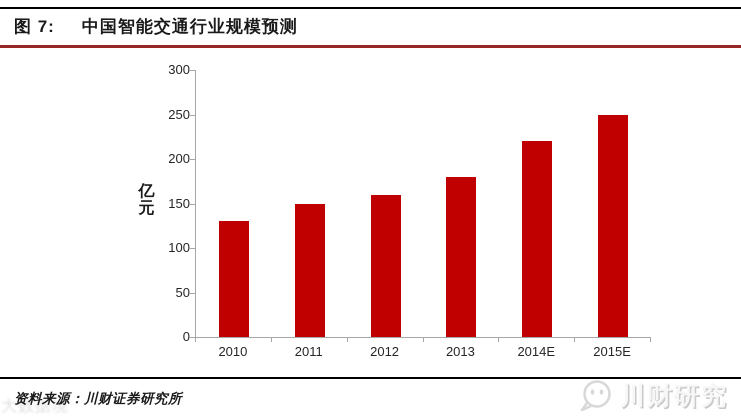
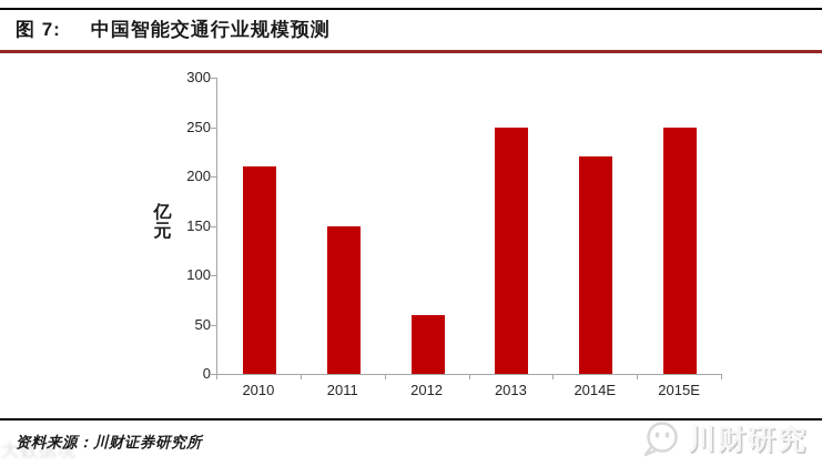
2010: 130 -> 210
2012: 160 -> 60
2013: 180 -> 250
